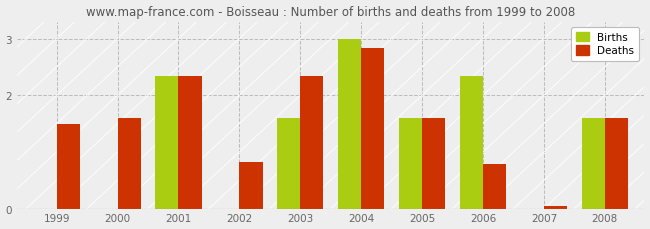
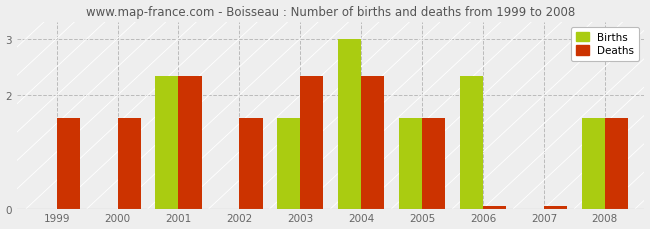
Deaths/1999: 1.50 -> 1.60
Deaths/2002: 0.82 -> 1.60
Deaths/2004: 2.84 -> 2.33
Deaths/2006: 0.78 -> 0.05
